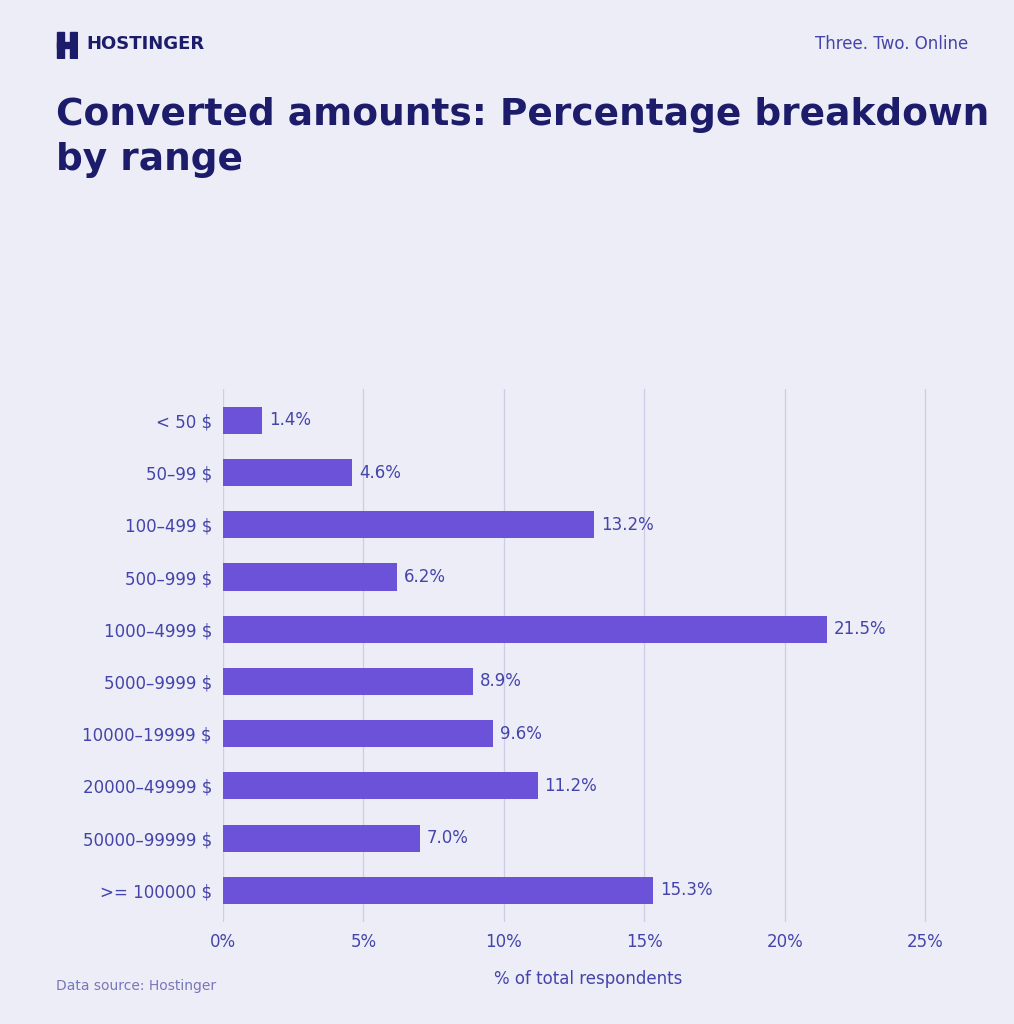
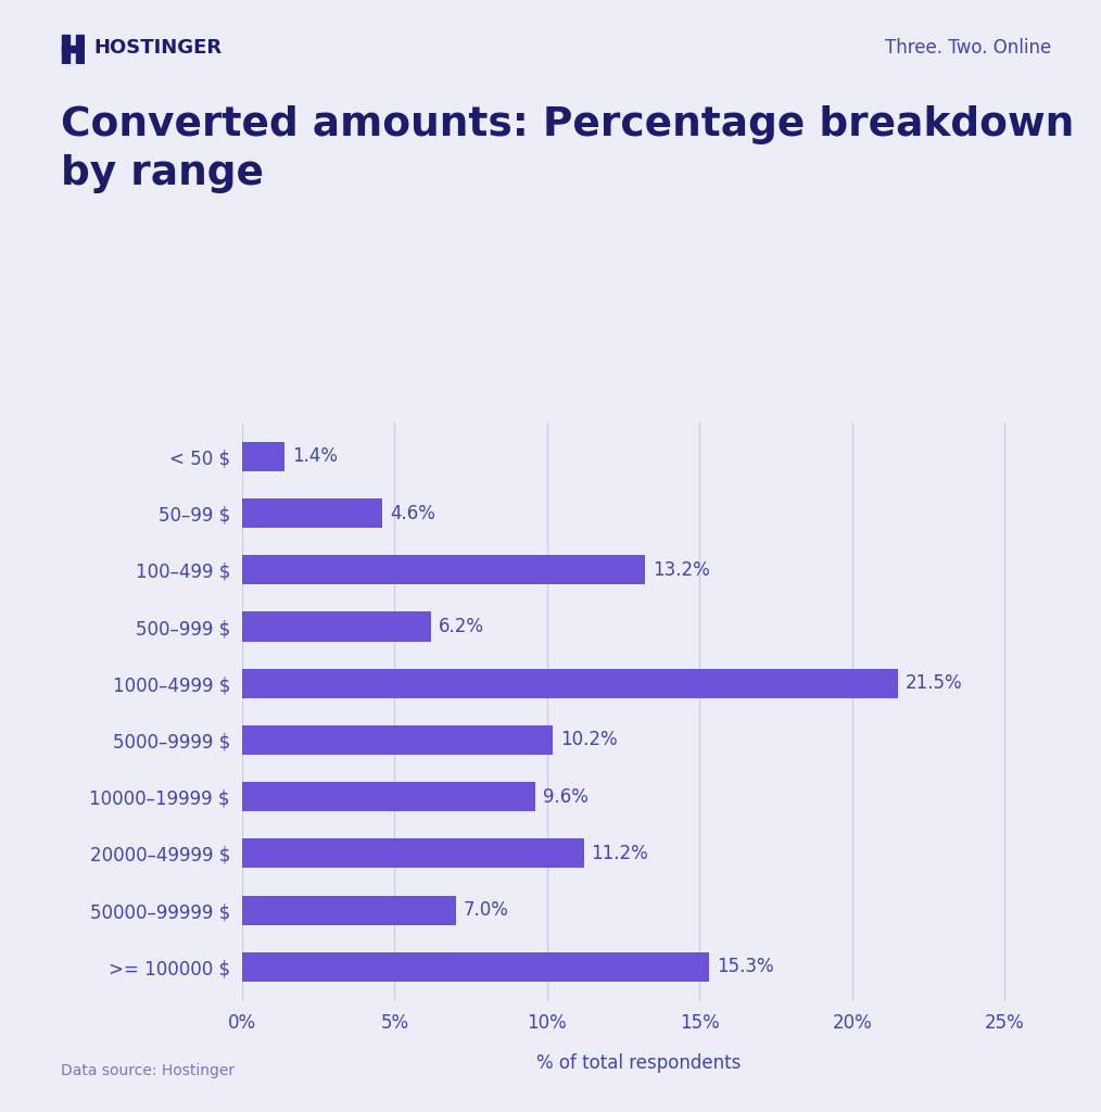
5000–9999 $: 8.9% -> 10.2%
